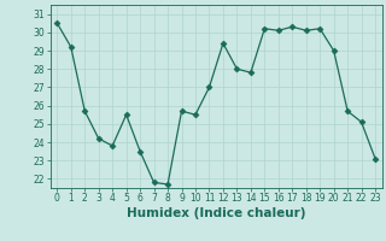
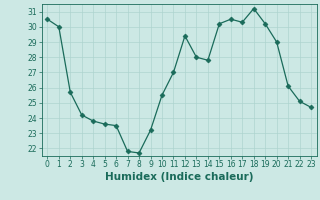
1: 29.2 -> 30.0
5: 25.5 -> 23.6
9: 25.7 -> 23.2
16: 30.1 -> 30.5
18: 30.1 -> 31.2
21: 25.7 -> 26.1
23: 23.1 -> 24.7
